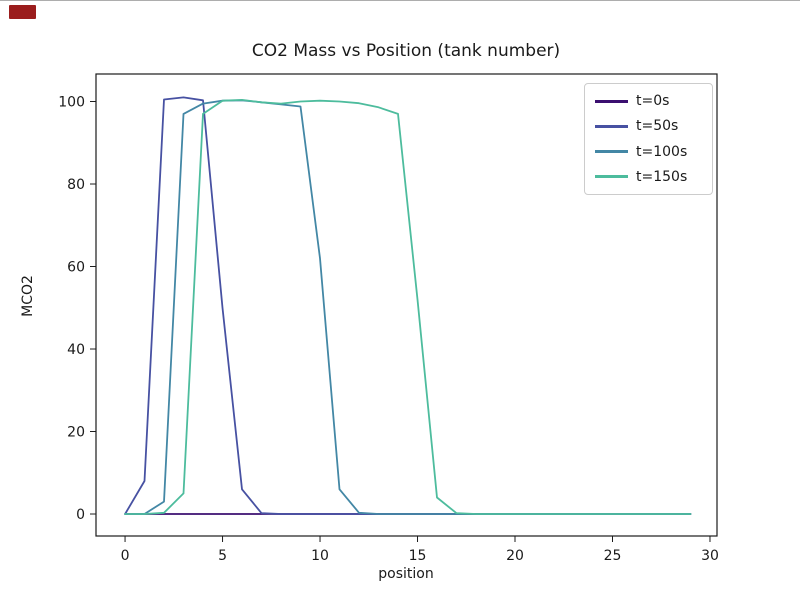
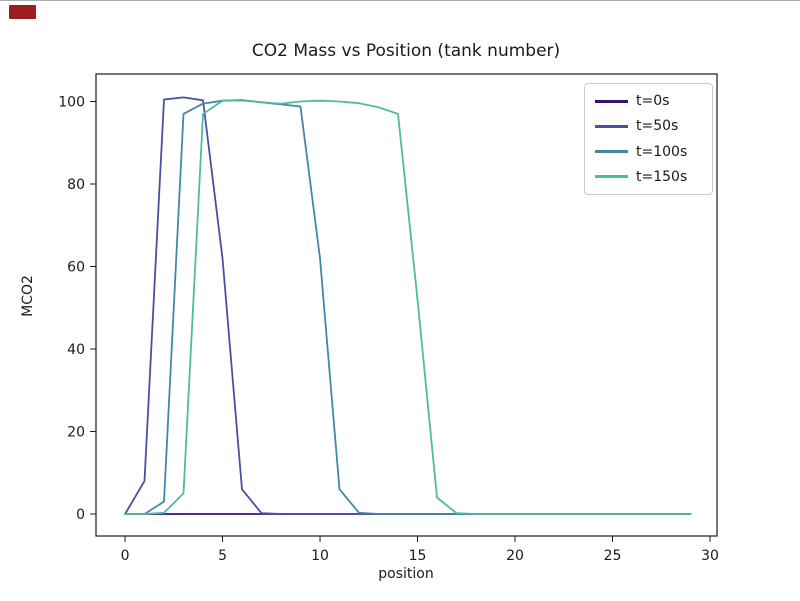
t=50s/5: 50 -> 62
